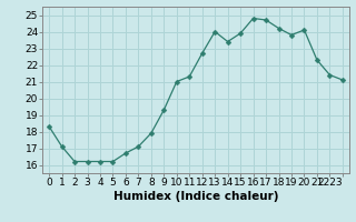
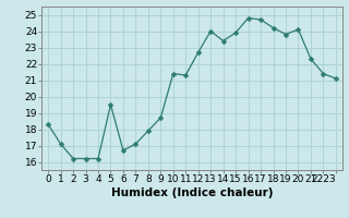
5: 16.2 -> 19.5
9: 19.3 -> 18.7
10: 21.0 -> 21.4
